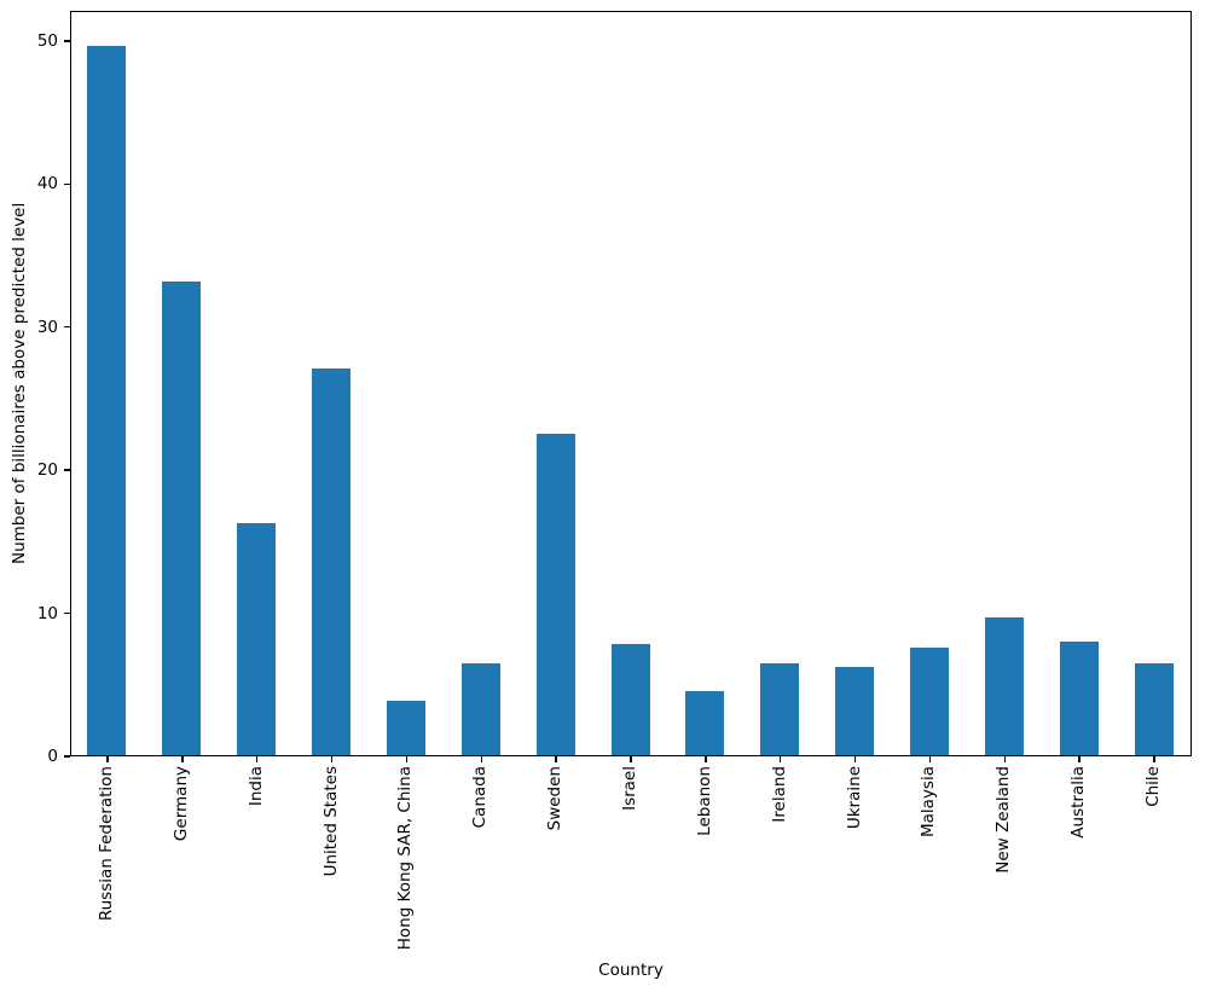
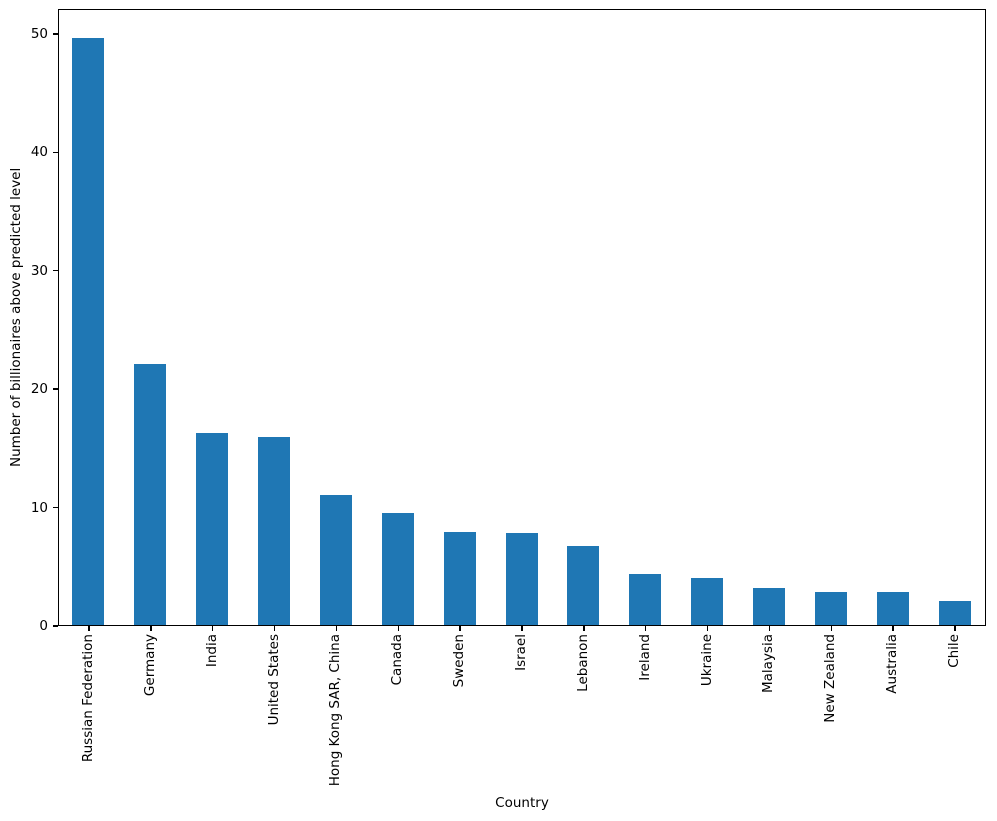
Germany: 33.1 -> 22.0
United States: 27.0 -> 15.9
Hong Kong SAR, China: 3.8 -> 11.0
Canada: 6.4 -> 9.5
Sweden: 22.5 -> 7.8
Lebanon: 4.5 -> 6.7
Ireland: 6.4 -> 4.3
Ukraine: 6.2 -> 4.0
Malaysia: 7.5 -> 3.1
New Zealand: 9.6 -> 2.8
Australia: 7.9 -> 2.8
Chile: 6.4 -> 2.0
